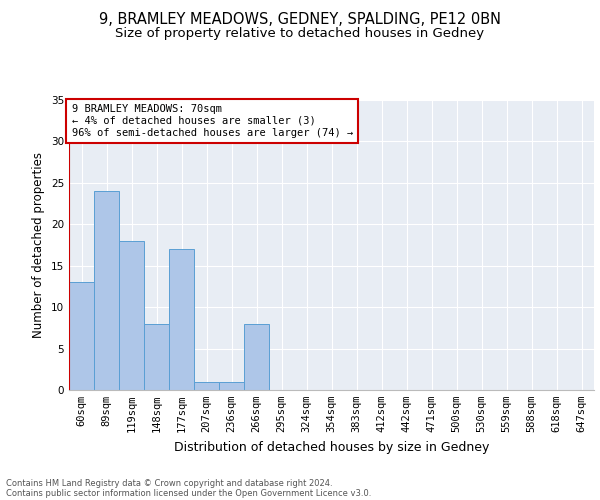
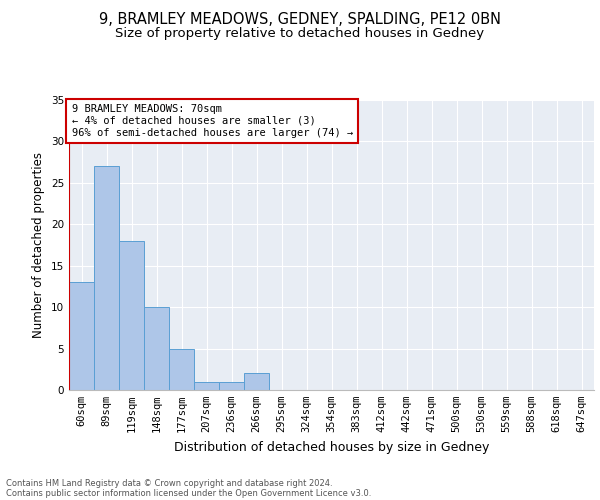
89sqm: 24 -> 27
148sqm: 8 -> 10
177sqm: 17 -> 5
266sqm: 8 -> 2
